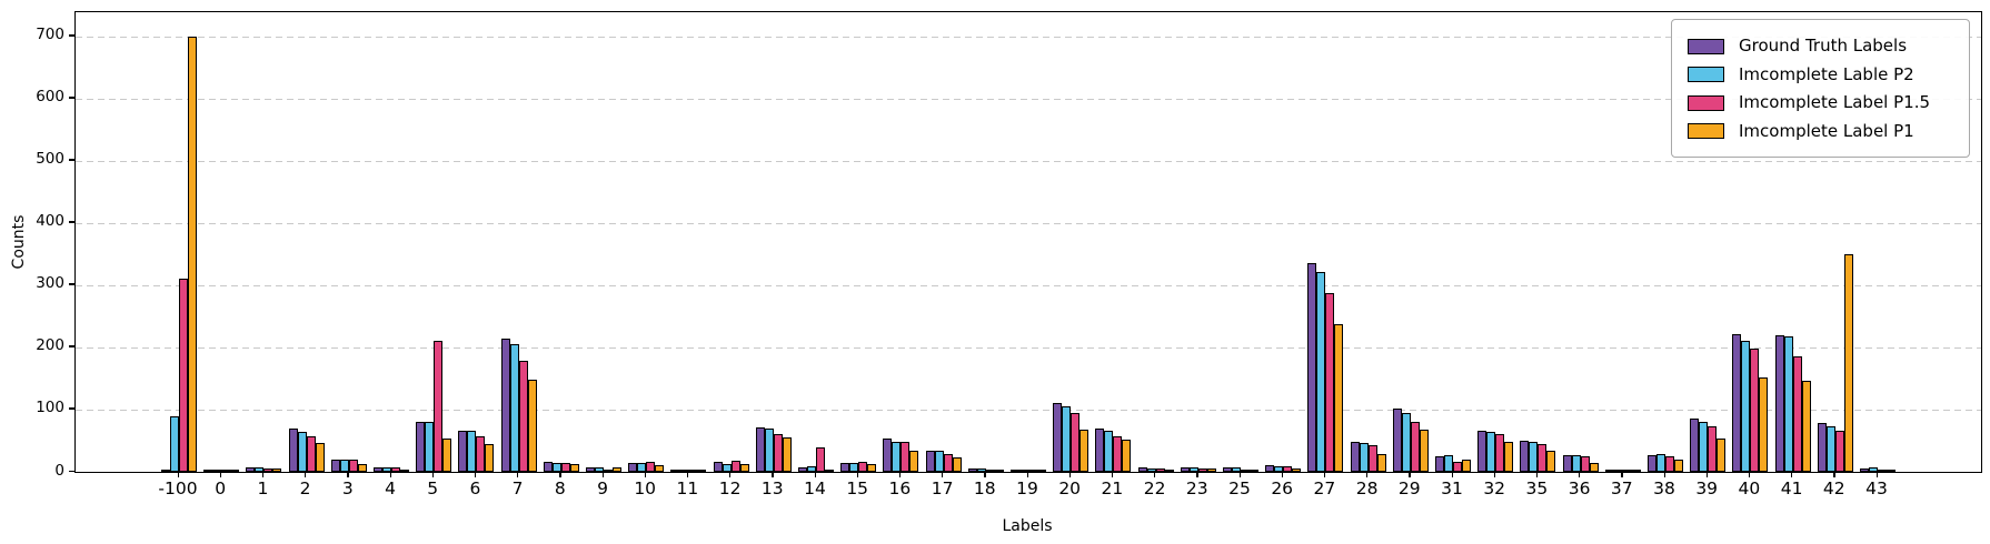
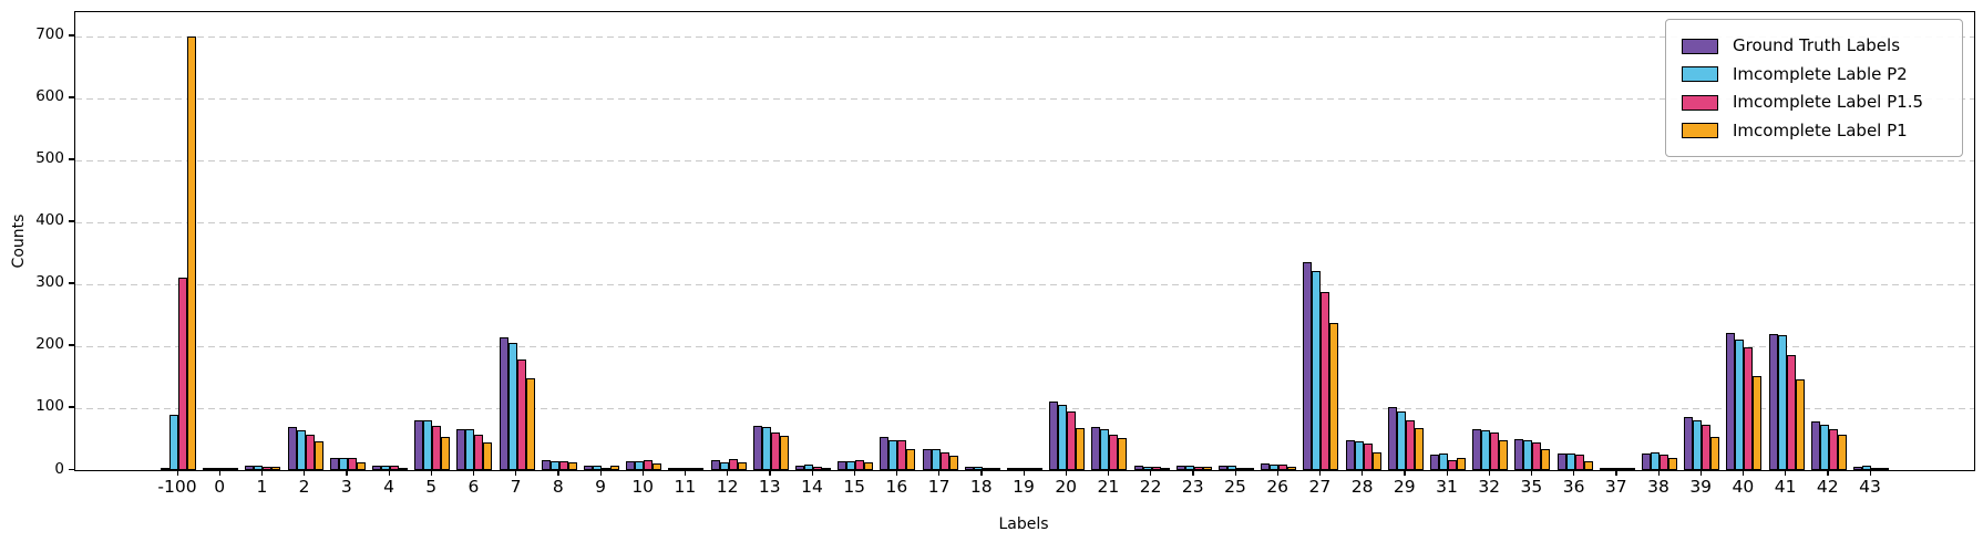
Imcomplete Label P1.5/5: 210 -> 70
Imcomplete Label P1.5/14: 40 -> 10
Imcomplete Label P1/42: 350 -> 60
